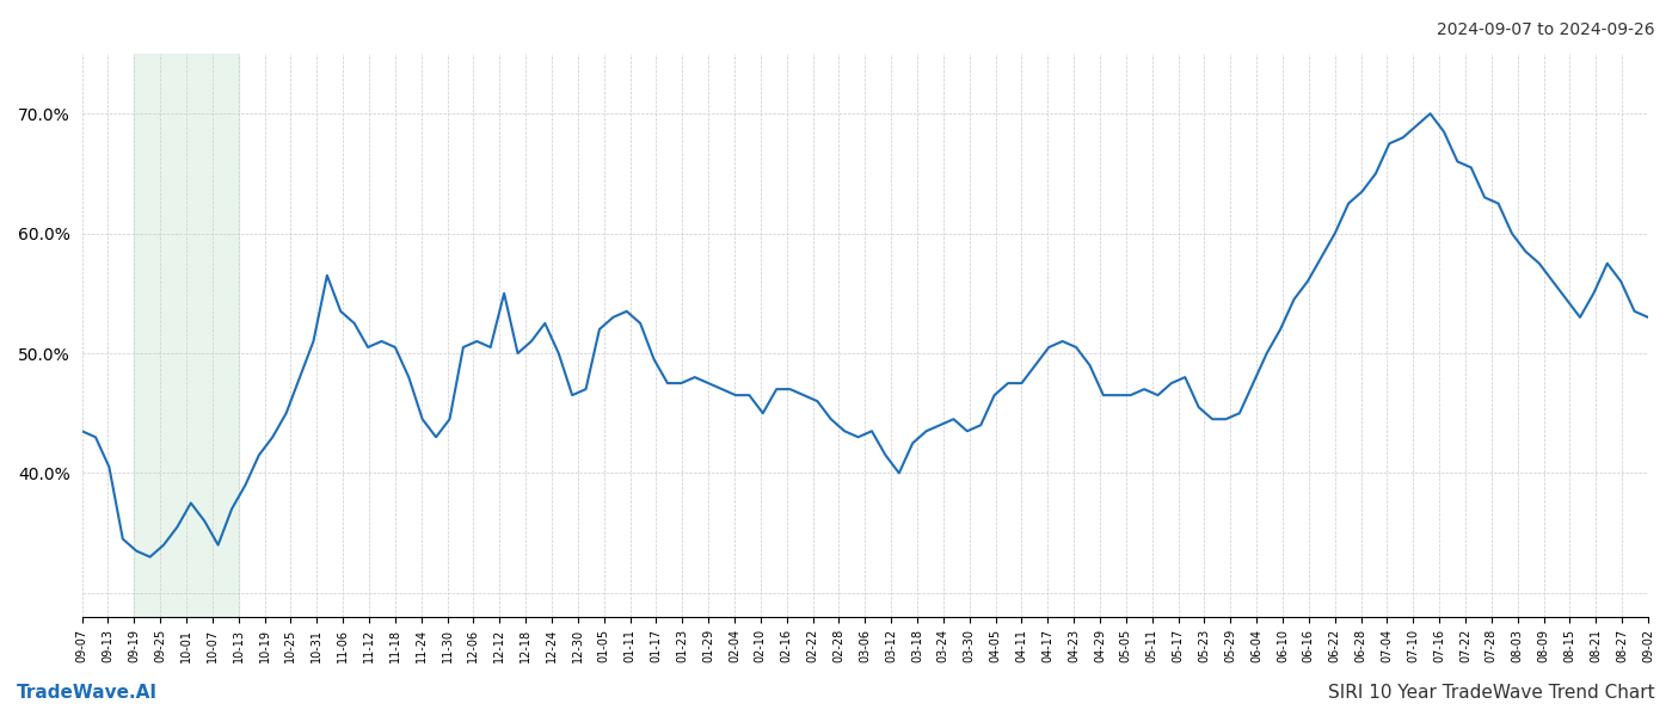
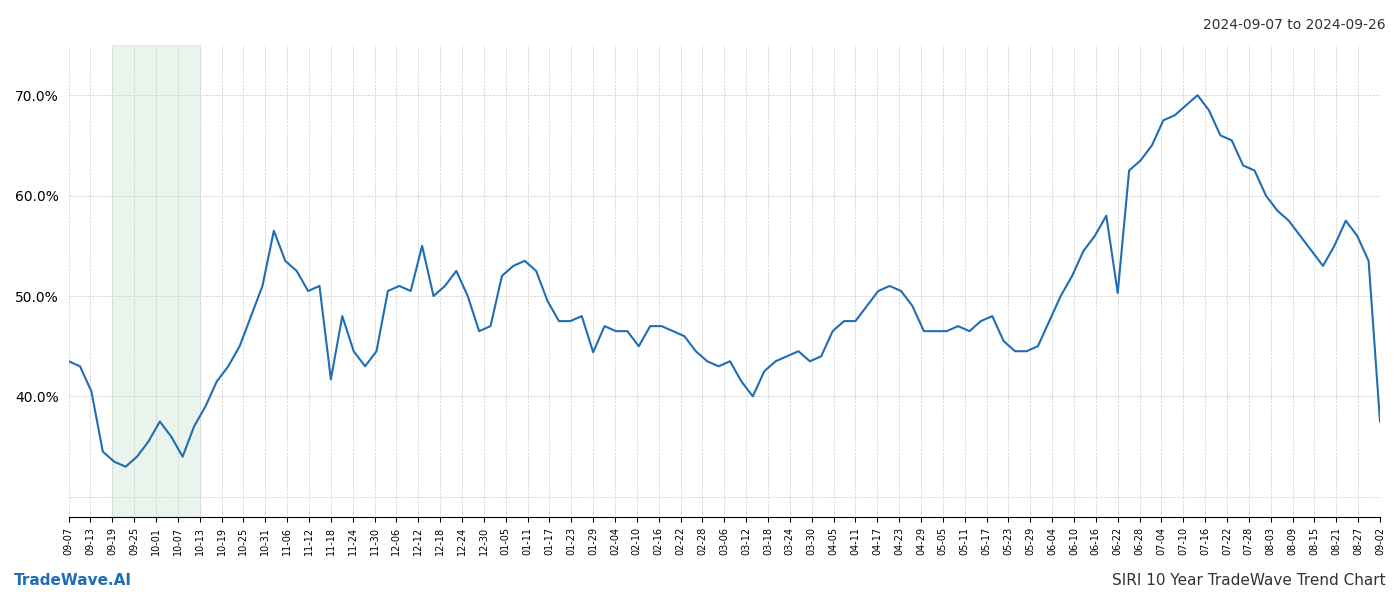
11-18: 50.5% -> 41.7%
01-29: 47.5% -> 44.4%
06-22: 60.0% -> 50.3%
09-02: 53.0% -> 37.5%
